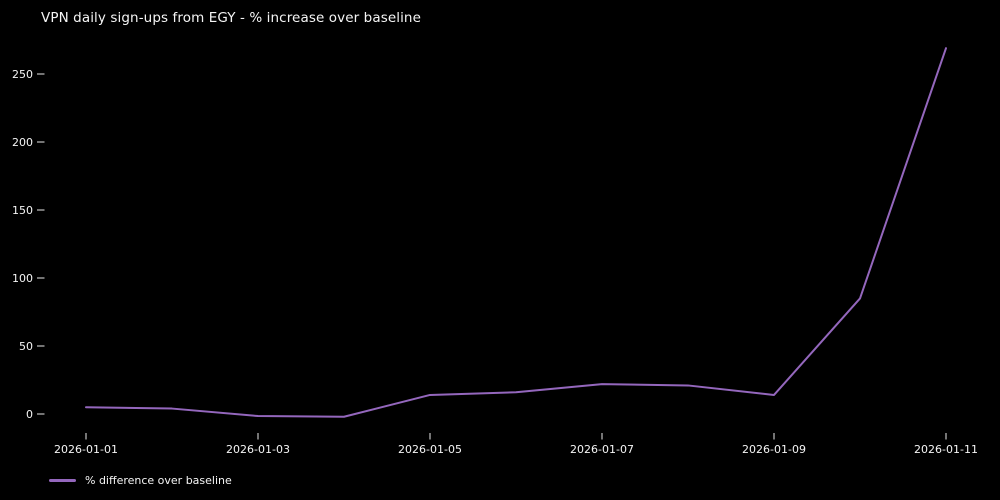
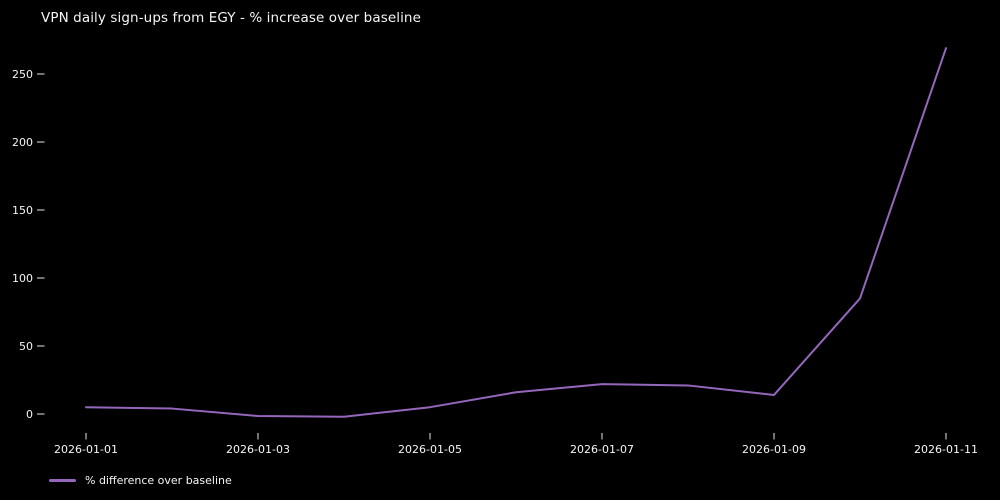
2026-01-05: 14 -> 5
